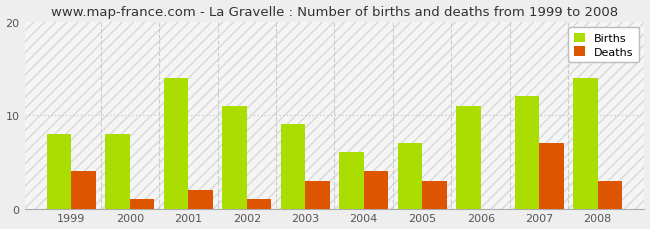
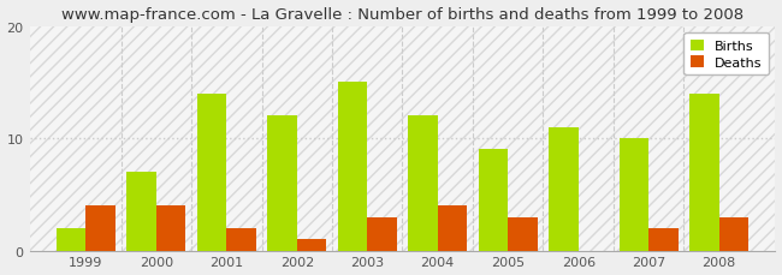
Births/1999: 8 -> 2
Births/2000: 8 -> 7
Deaths/2000: 1 -> 4
Births/2002: 11 -> 12
Births/2003: 9 -> 15
Births/2004: 6 -> 12
Births/2005: 7 -> 9
Births/2007: 12 -> 10
Deaths/2007: 7 -> 2
